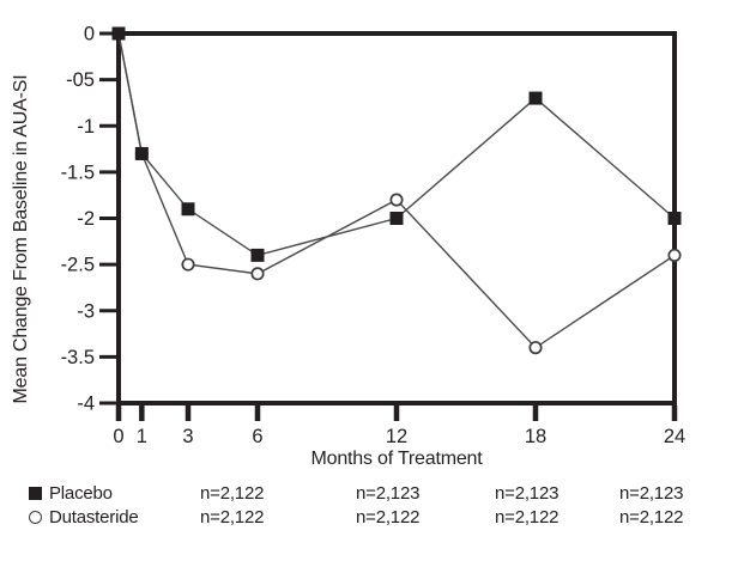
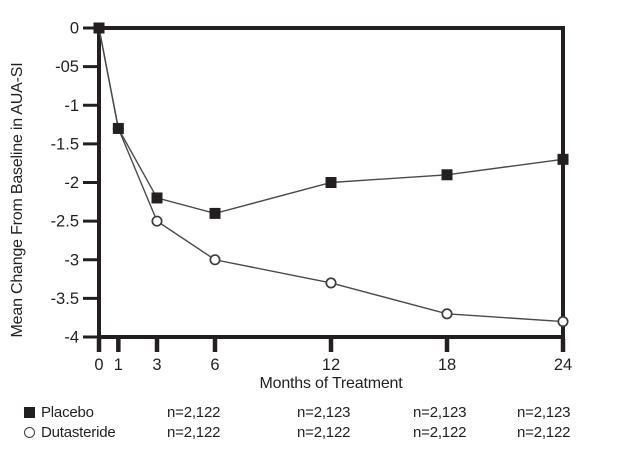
Placebo/3: -1.9 -> -2.2
Dutasteride/6: -2.6 -> -3.0
Dutasteride/12: -1.8 -> -3.3
Placebo/18: -0.7 -> -1.9
Dutasteride/18: -3.4 -> -3.7
Placebo/24: -2.0 -> -1.7
Dutasteride/24: -2.4 -> -3.8
